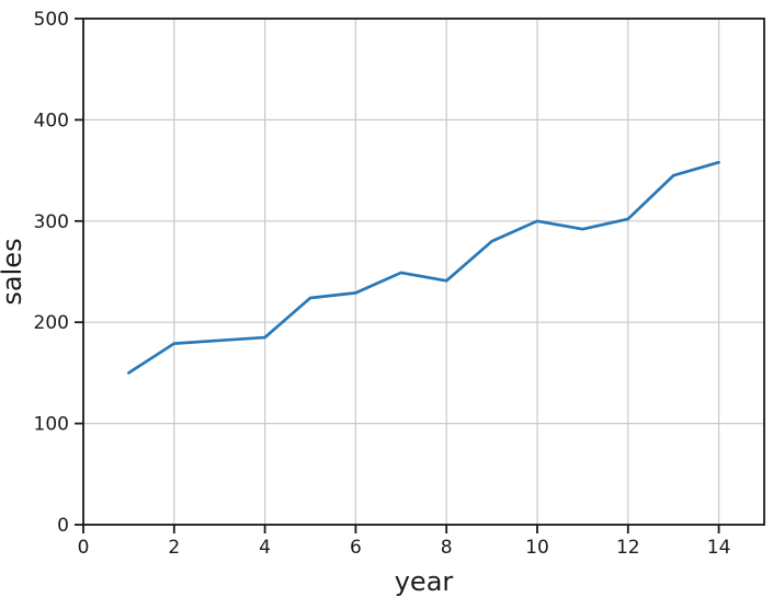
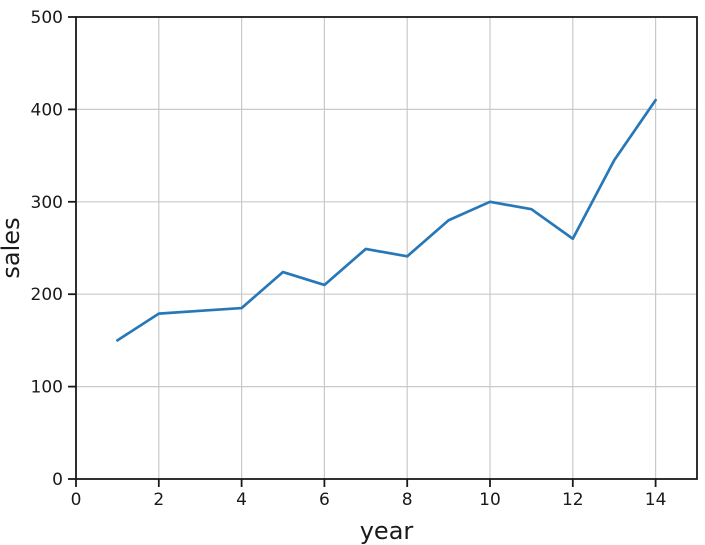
6: 230 -> 210
12: 300 -> 260
14: 360 -> 410
